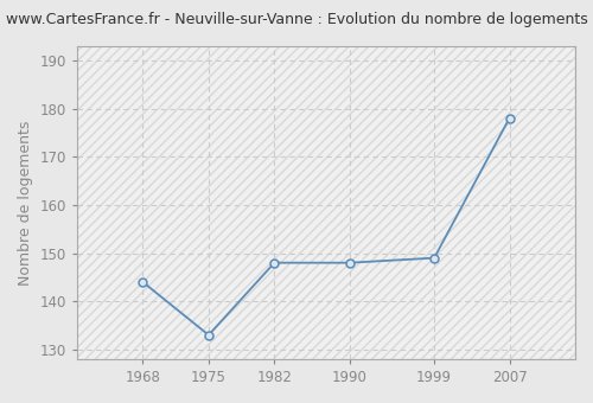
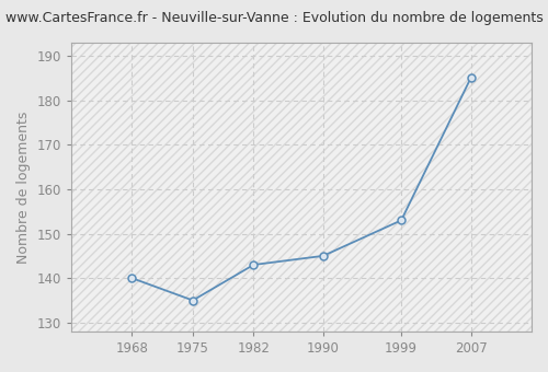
1968: 144 -> 140
1975: 133 -> 135
1982: 148 -> 143
1990: 148 -> 145
1999: 149 -> 153
2007: 178 -> 185
